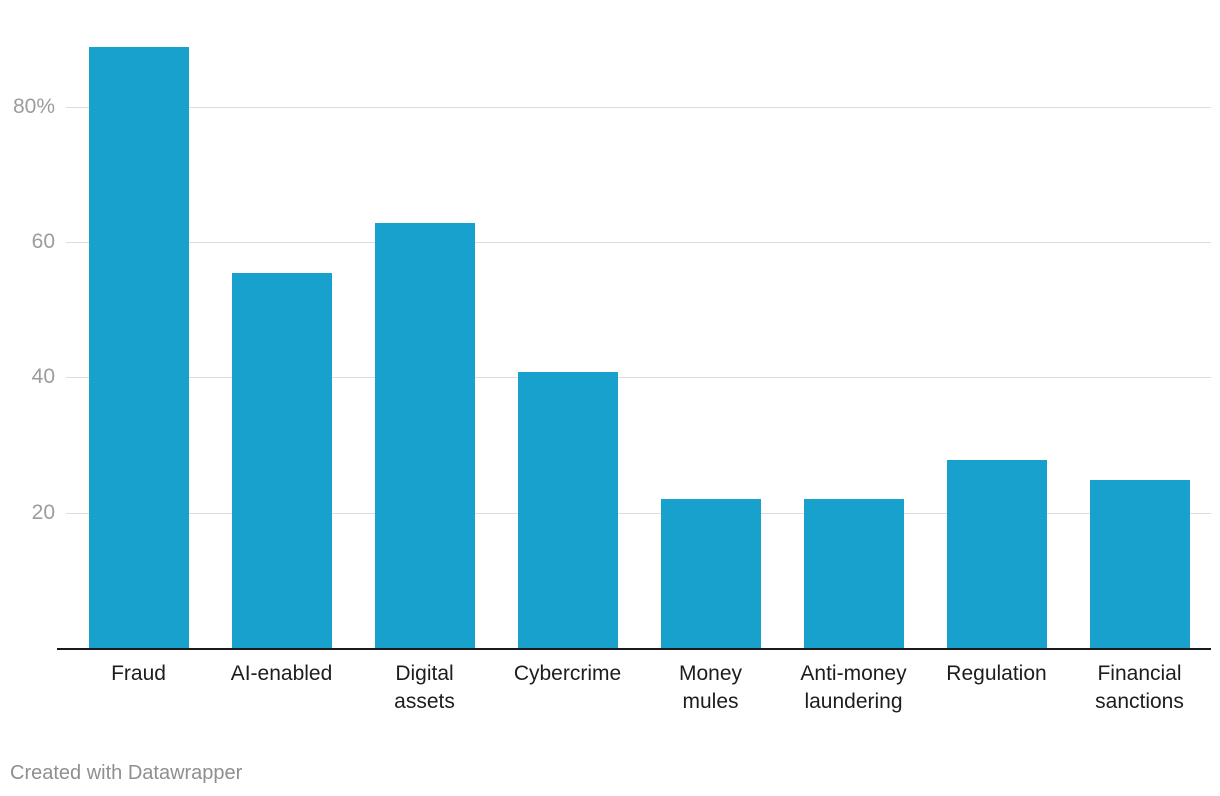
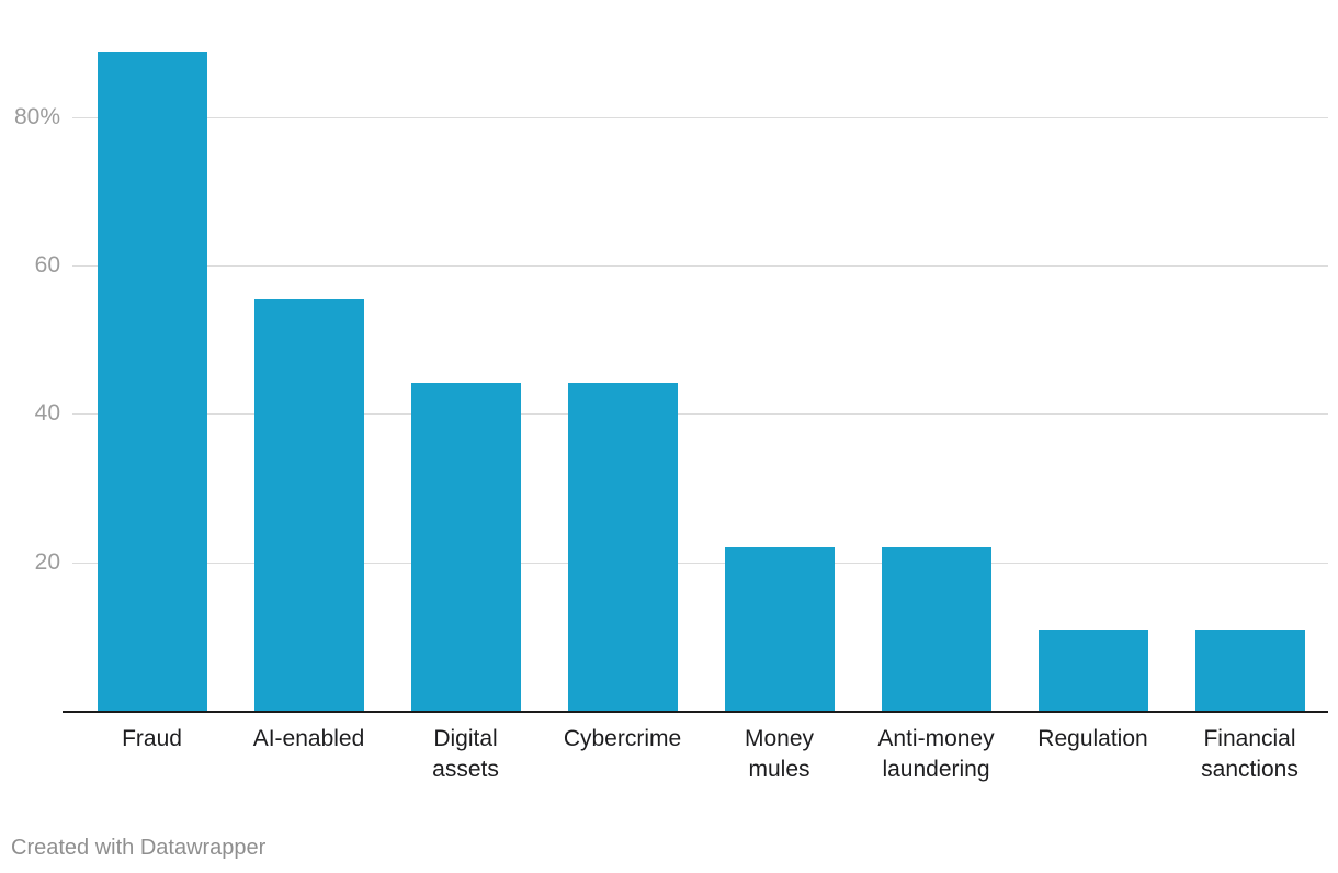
Digital assets: 63% -> 44%
Cybercrime: 41% -> 44%
Regulation: 28% -> 11%
Financial sanctions: 25% -> 11%
